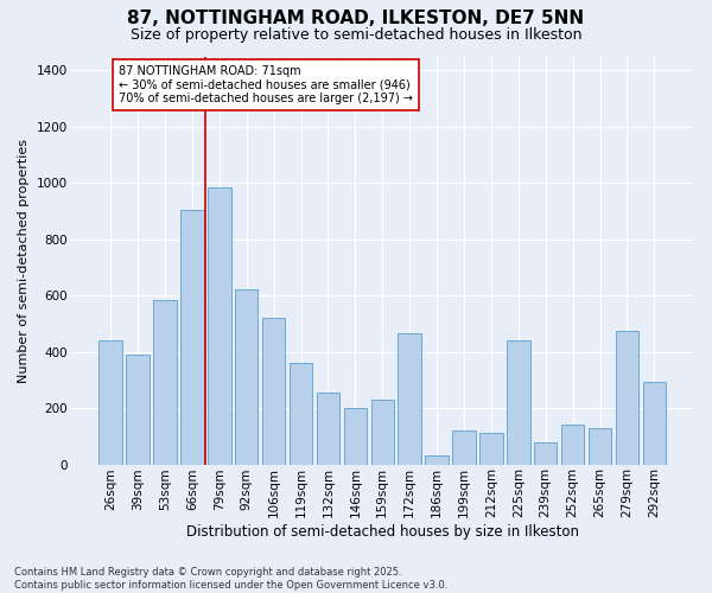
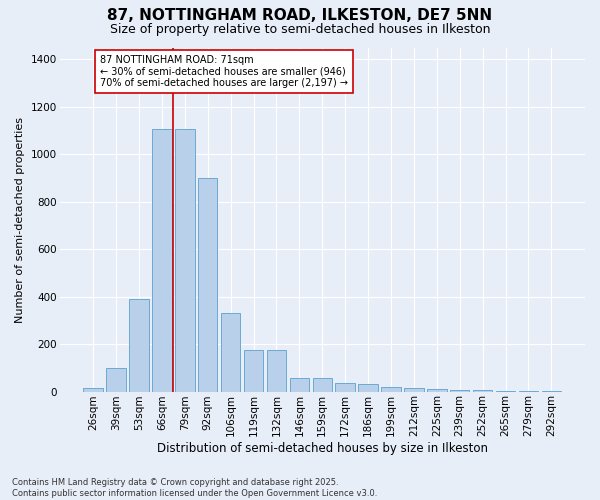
26sqm: 440 -> 15
39sqm: 390 -> 100
53sqm: 585 -> 390
66sqm: 905 -> 1105
79sqm: 985 -> 1105
92sqm: 620 -> 900
106sqm: 520 -> 330
119sqm: 360 -> 175
132sqm: 255 -> 175
146sqm: 200 -> 55
159sqm: 230 -> 55
172sqm: 465 -> 35
199sqm: 120 -> 20
212sqm: 110 -> 15
225sqm: 440 -> 10
239sqm: 80 -> 8
252sqm: 140 -> 5
265sqm: 130 -> 3
279sqm: 475 -> 2
292sqm: 295 -> 1
